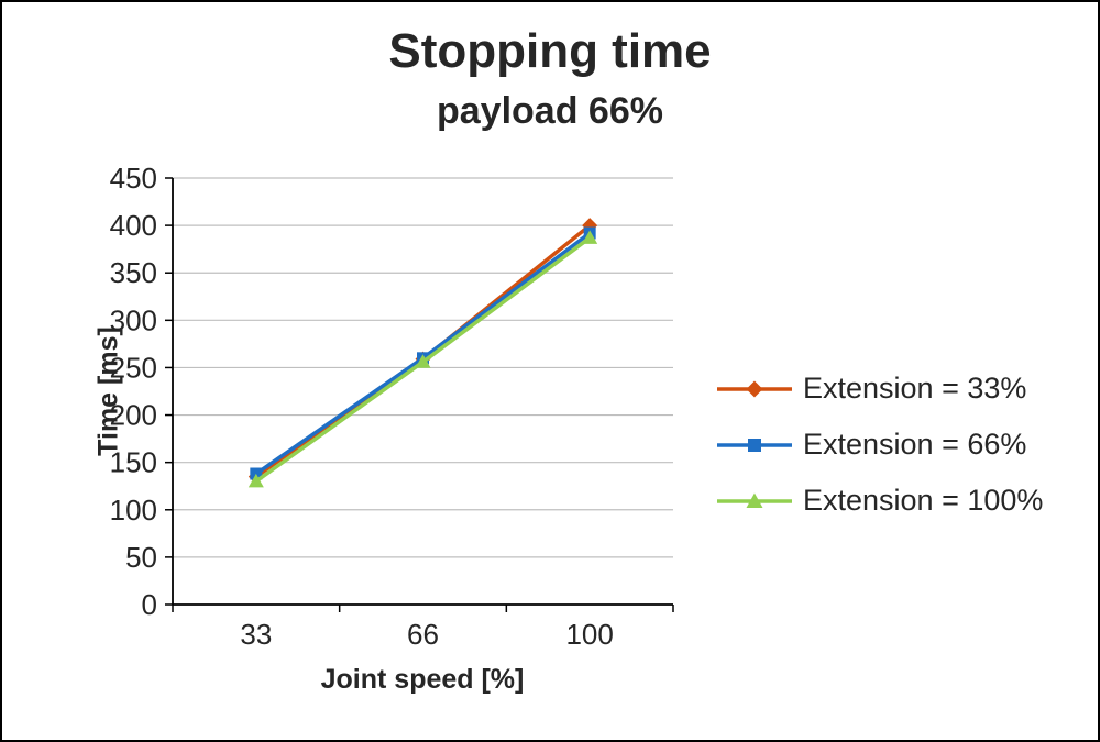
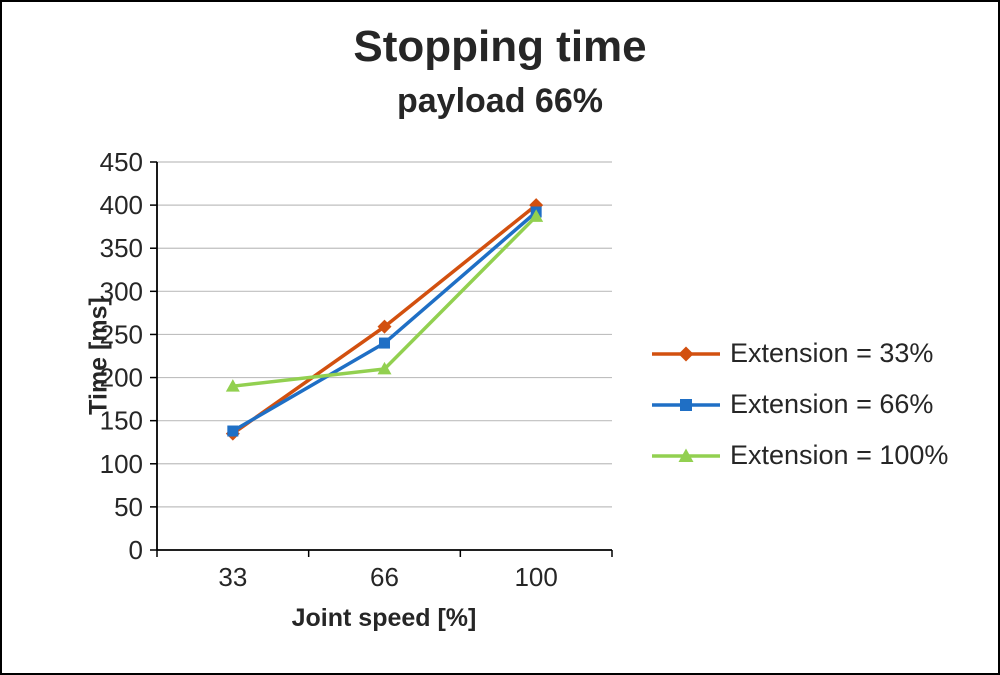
Extension = 100%/33: 130 -> 190
Extension = 66%/66: 260 -> 240
Extension = 100%/66: 260 -> 210
